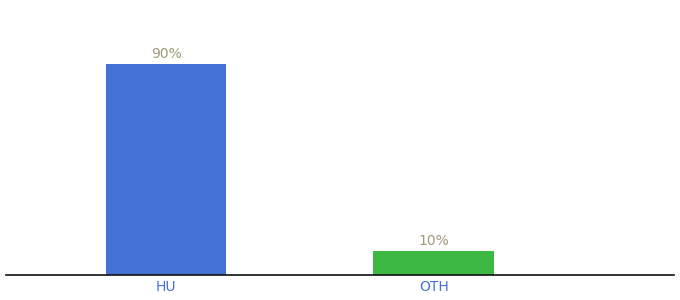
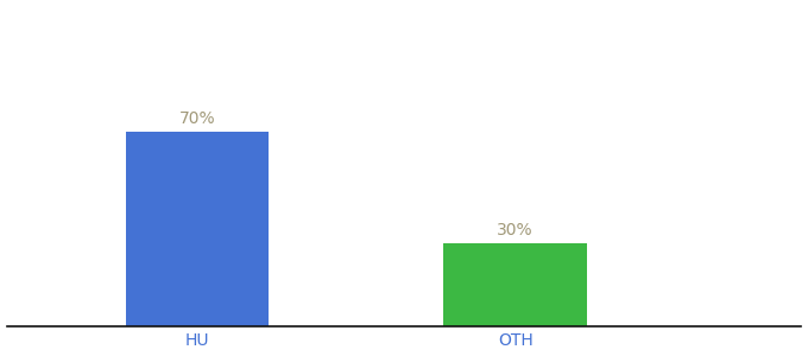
HU: 90% -> 70%
OTH: 10% -> 30%
